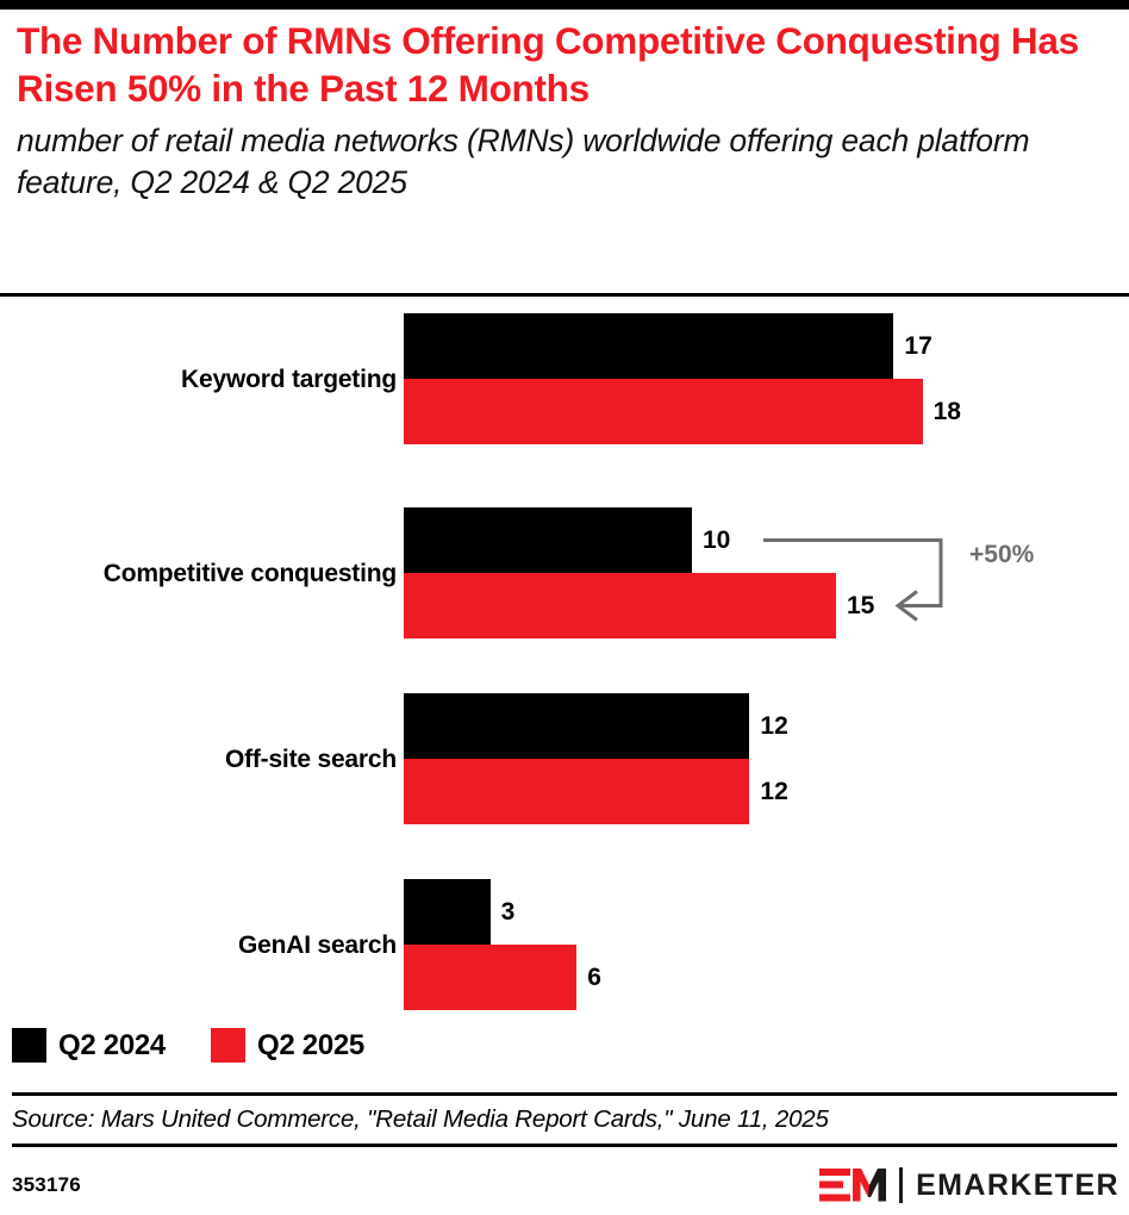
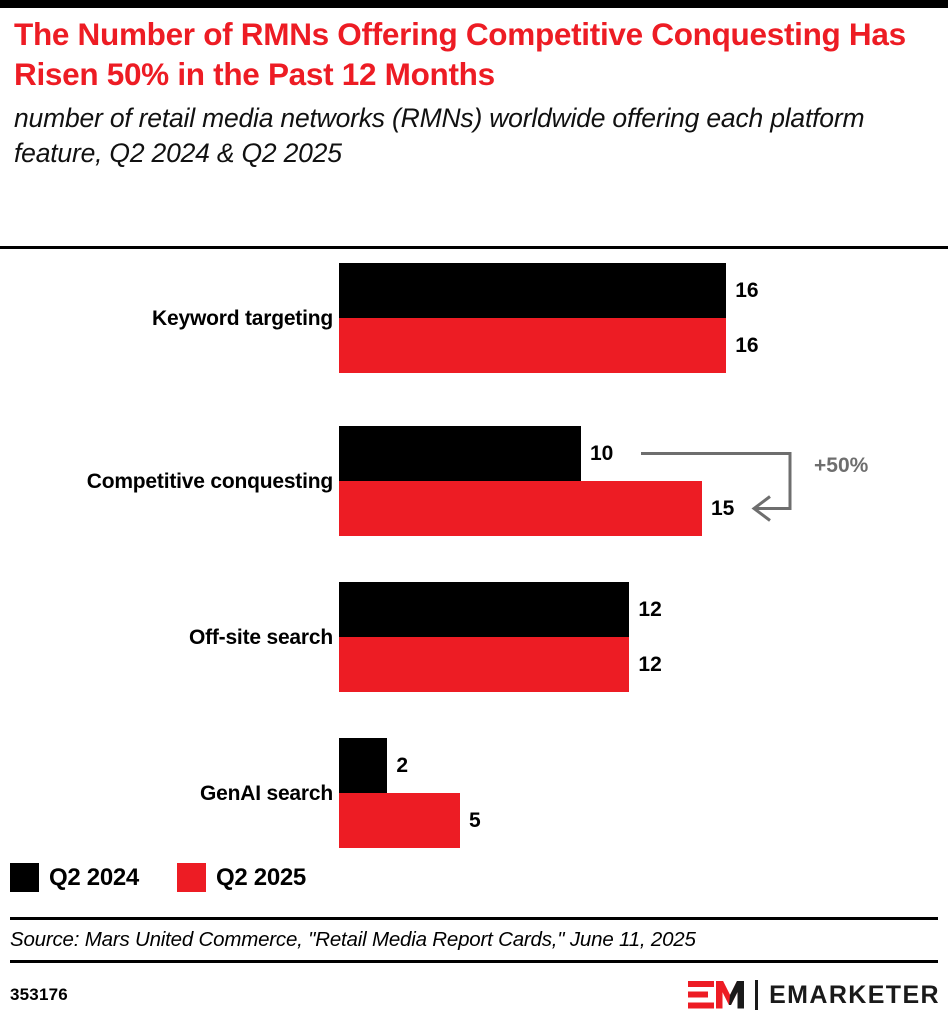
Q2 2024/Keyword targeting: 17 -> 16
Q2 2025/Keyword targeting: 18 -> 16
Q2 2024/GenAI search: 3 -> 2
Q2 2025/GenAI search: 6 -> 5
